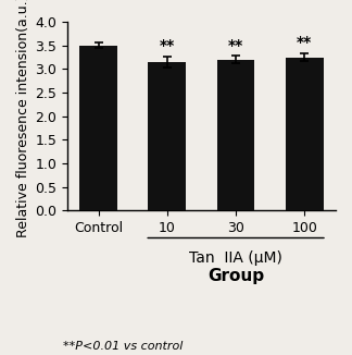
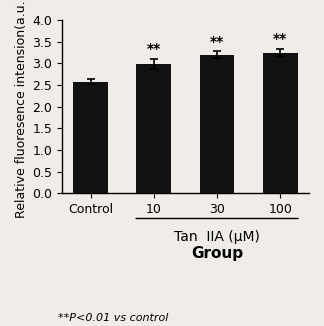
Control: 3.50 -> 2.58
10: 3.15 -> 2.98
